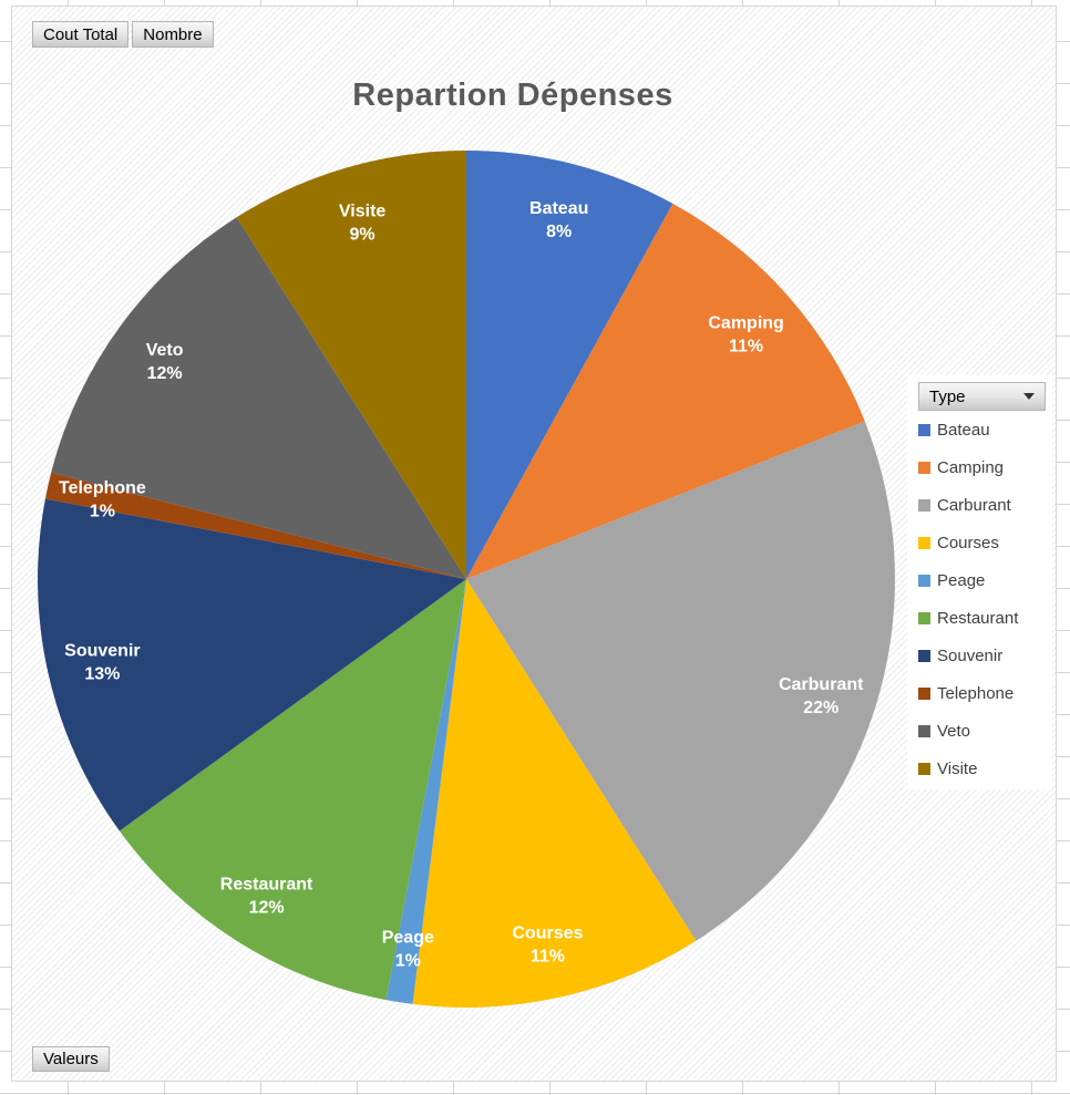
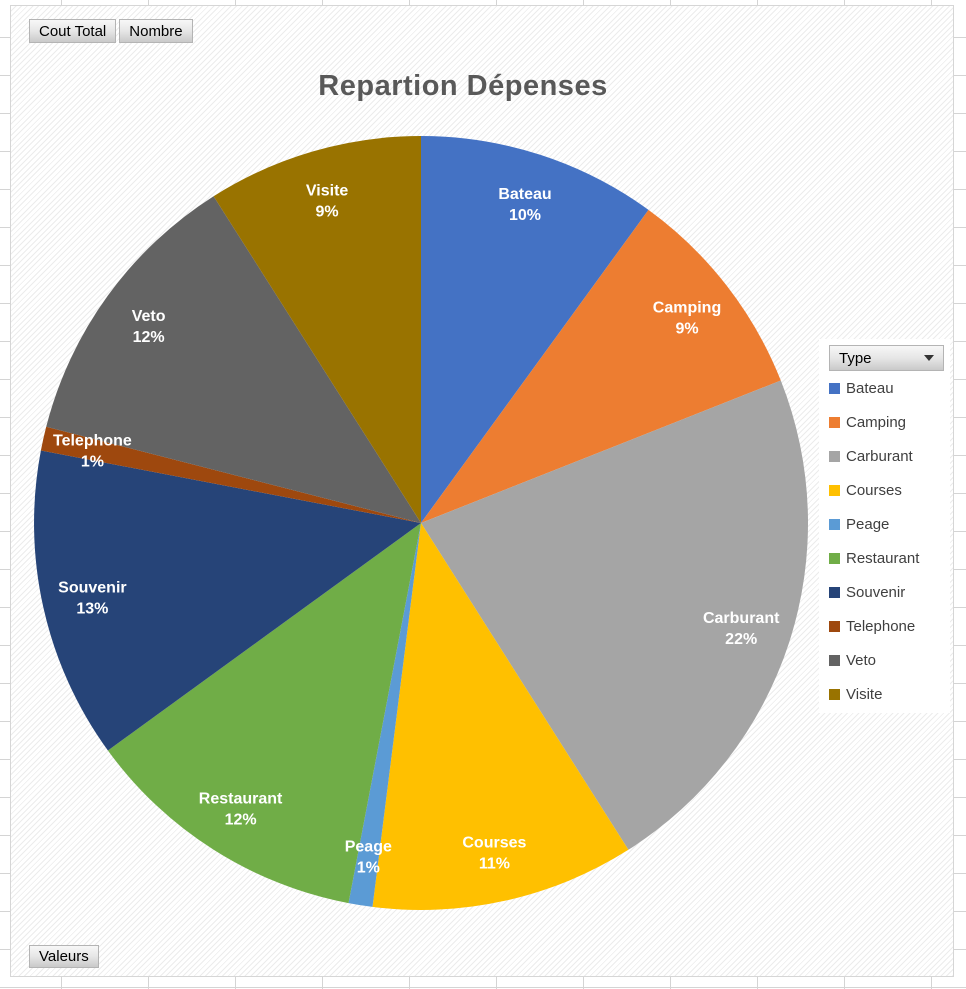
Bateau: 8% -> 10%
Camping: 11% -> 9%
